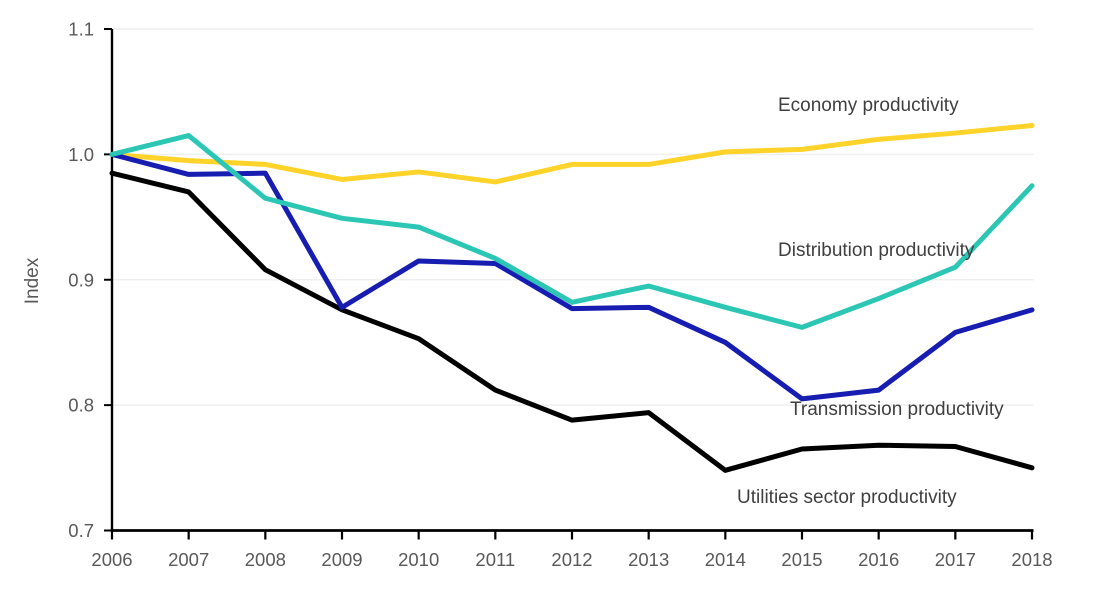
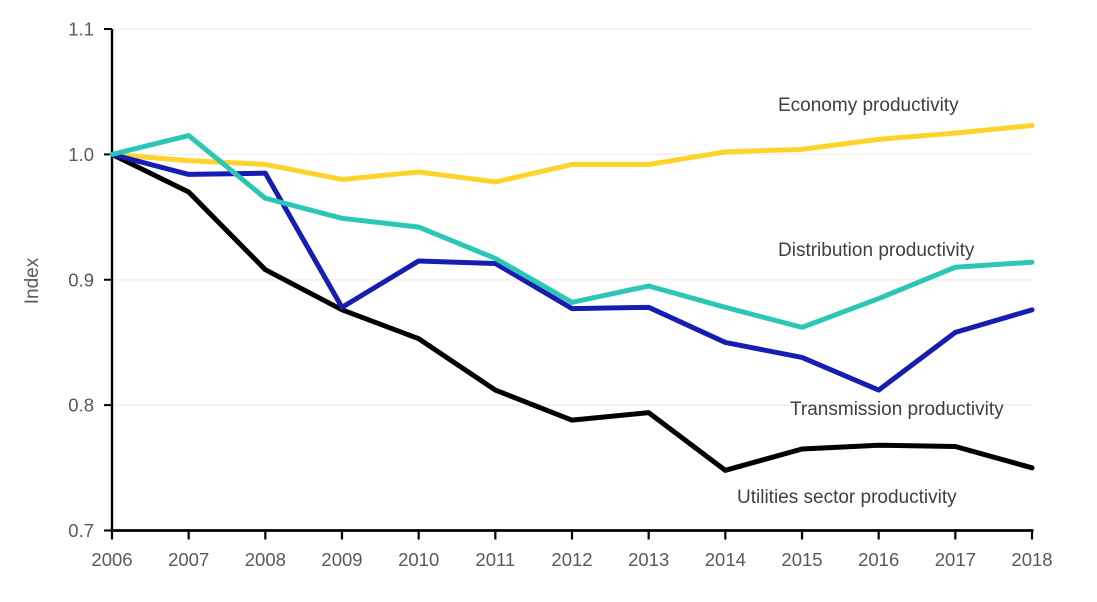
Utilities sector productivity/2006: 0.985 -> 1.000
Transmission productivity/2015: 0.805 -> 0.838
Distribution productivity/2018: 0.975 -> 0.914
